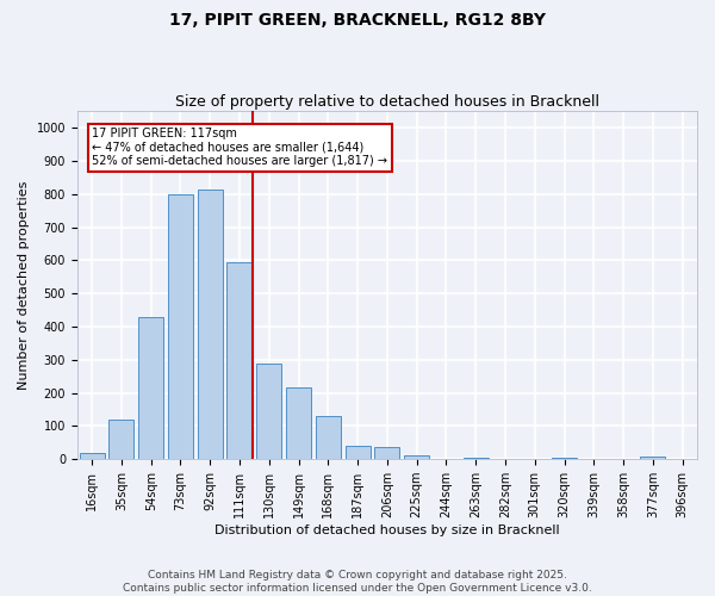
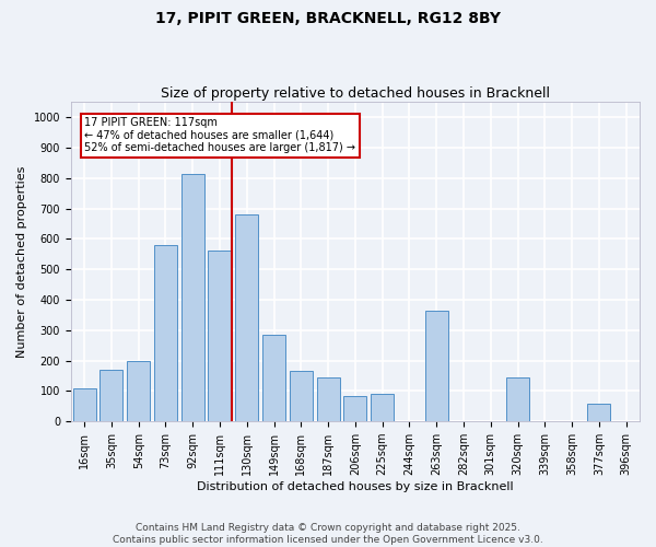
16sqm: 20 -> 110
35sqm: 120 -> 170
54sqm: 430 -> 200
73sqm: 800 -> 580
111sqm: 595 -> 560
130sqm: 290 -> 680
149sqm: 215 -> 285
168sqm: 130 -> 165
187sqm: 40 -> 145
206sqm: 37 -> 85
225sqm: 13 -> 90
263sqm: 5 -> 365
320sqm: 5 -> 145
377sqm: 7 -> 60
